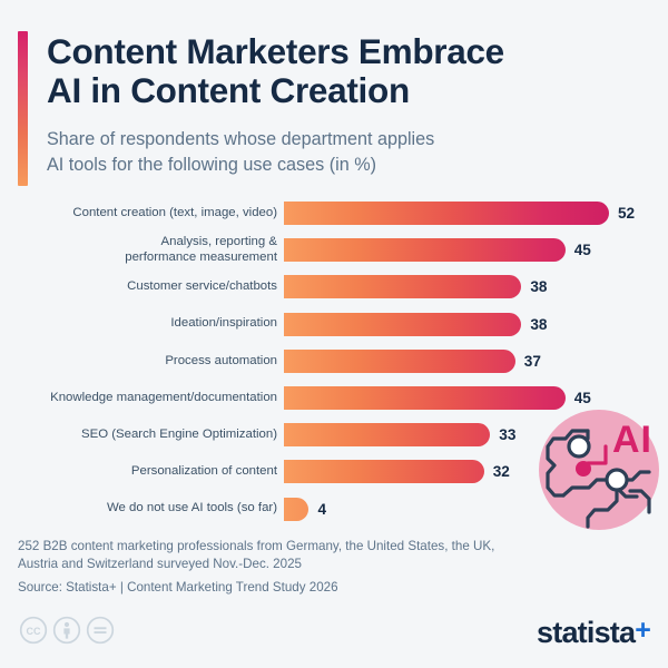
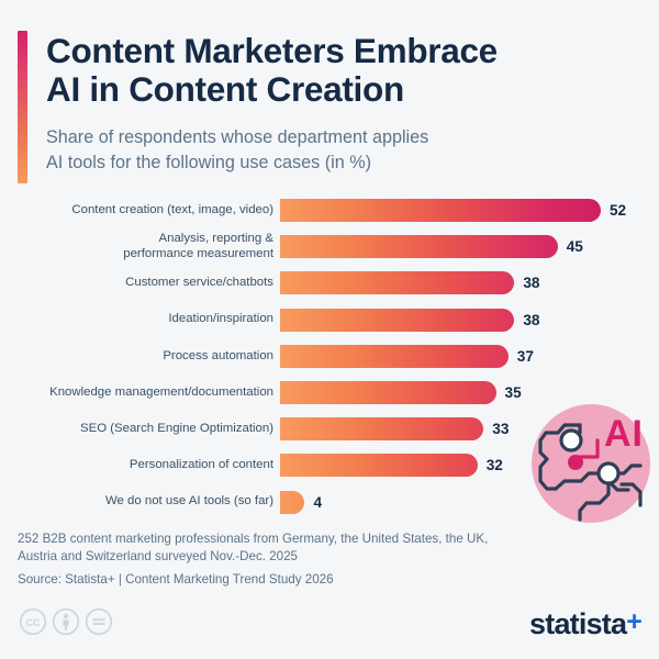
Knowledge management/documentation: 45 -> 35
